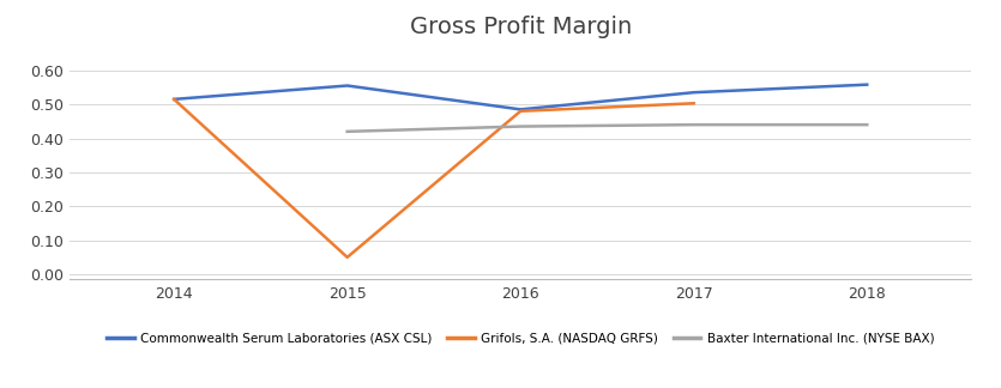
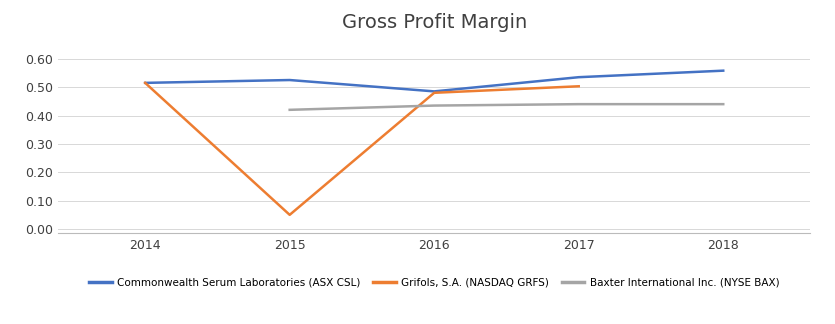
Commonwealth Serum Laboratories (ASX CSL)/2015: 0.555 -> 0.525
